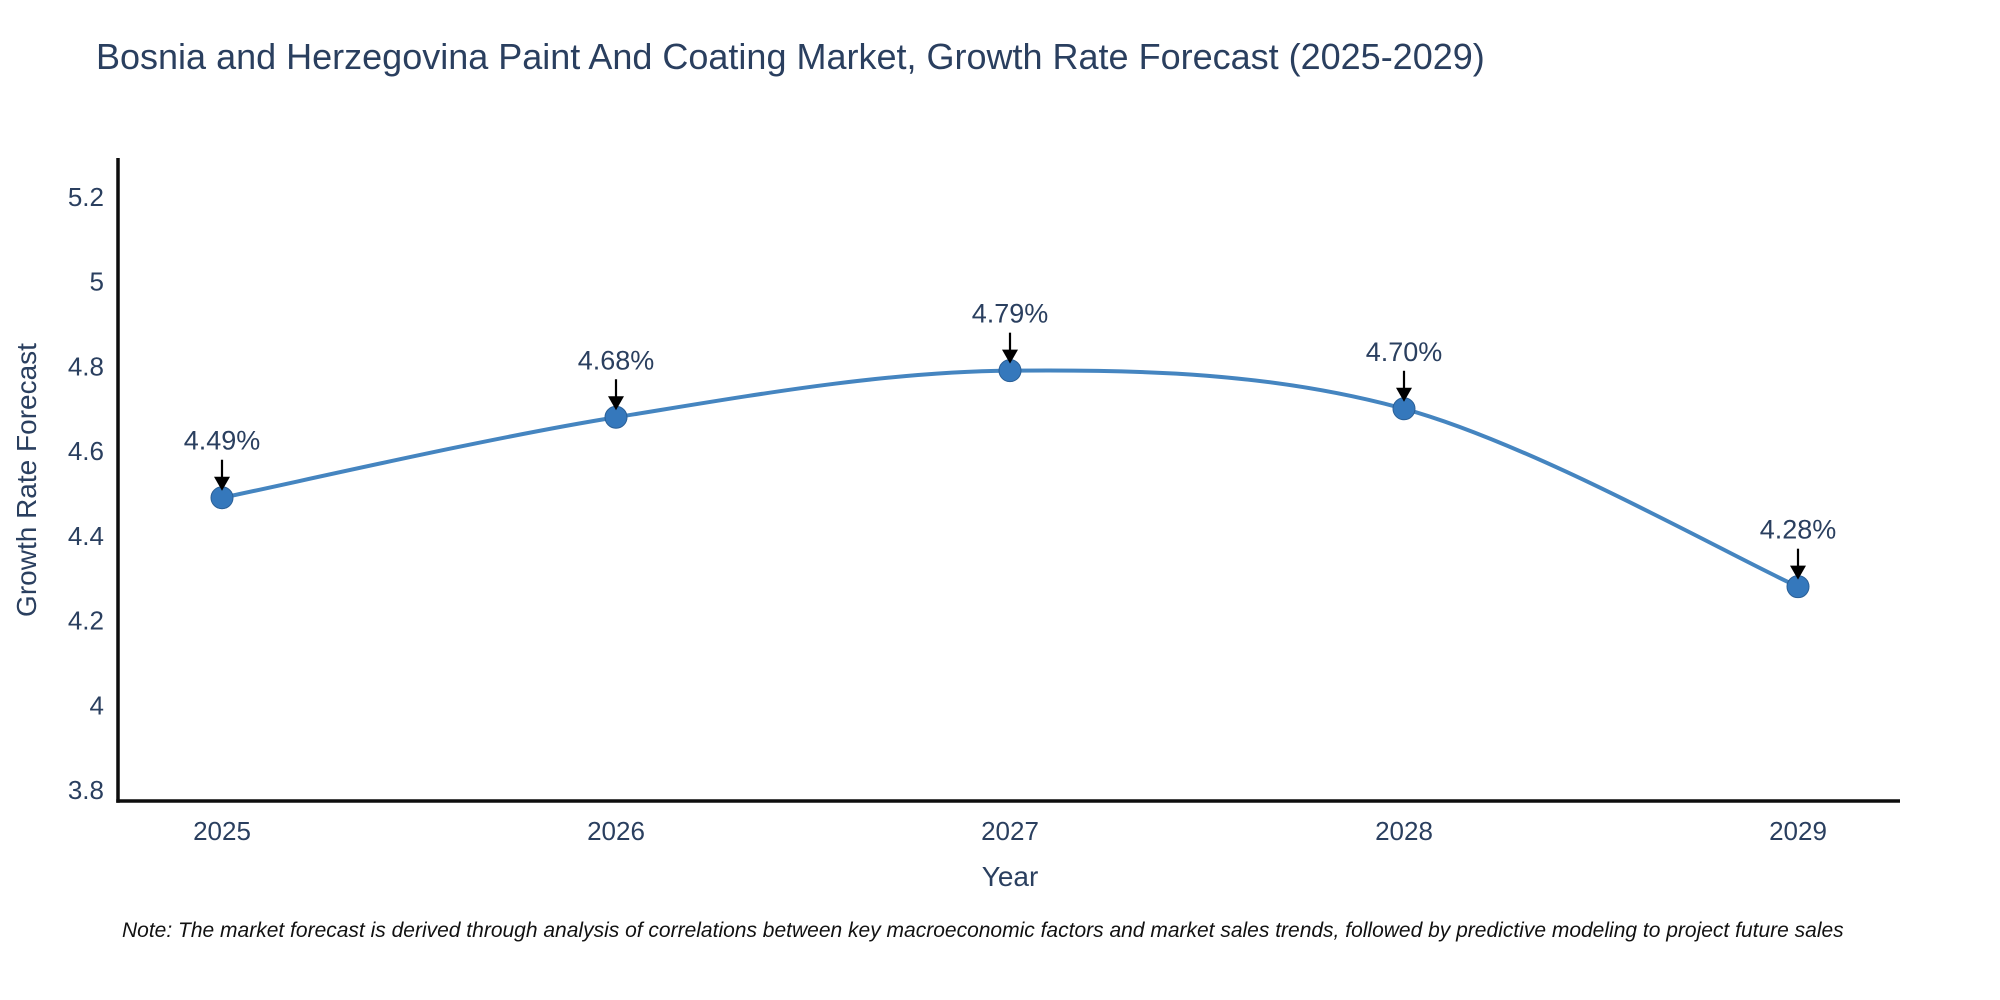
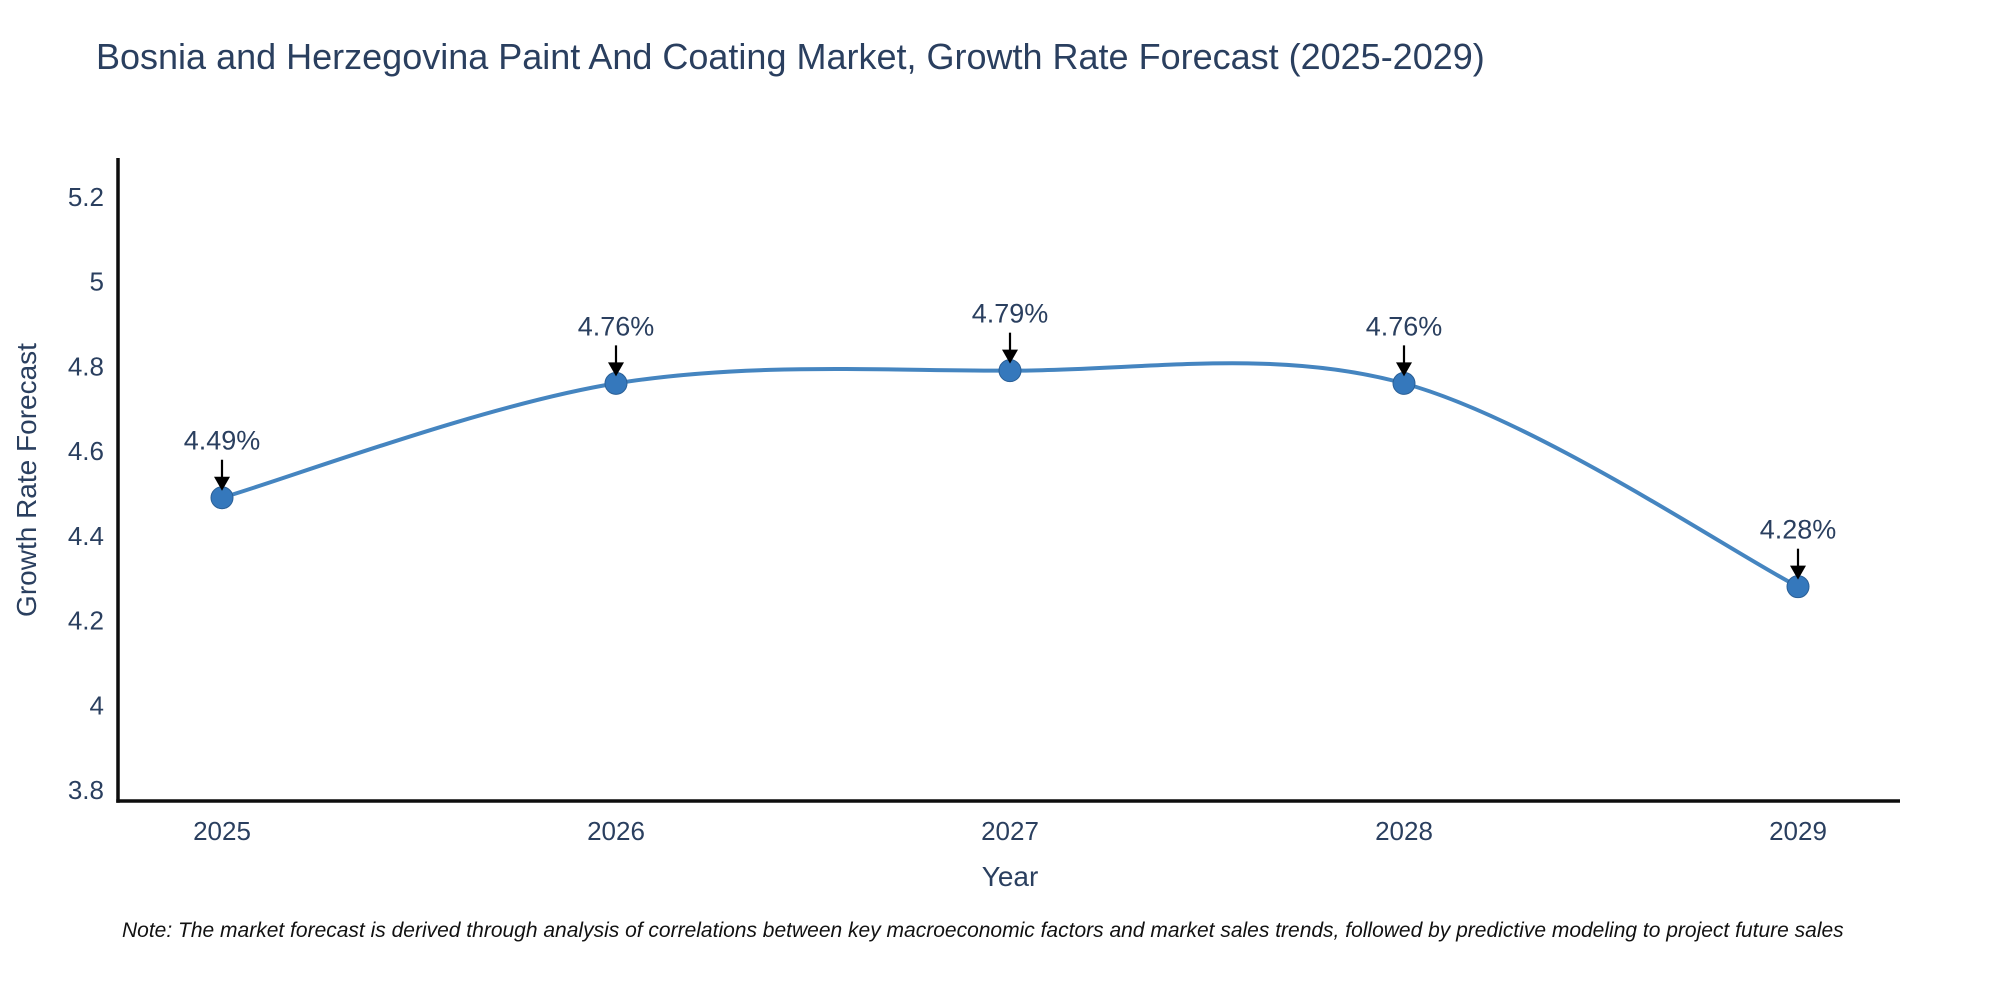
2026: 4.68% -> 4.76%
2028: 4.70% -> 4.76%
